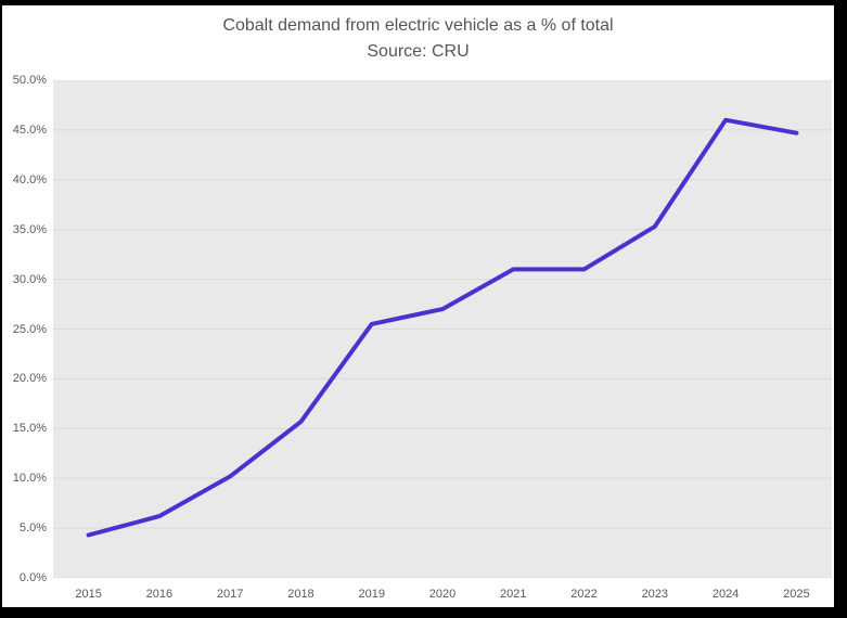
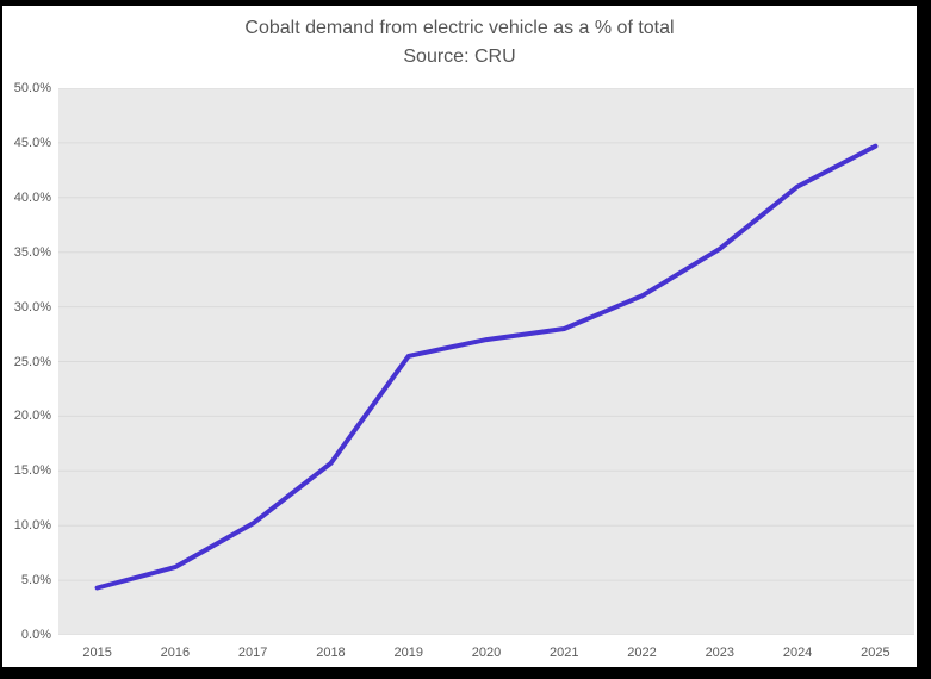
2021: 31% -> 28%
2024: 46% -> 41%
